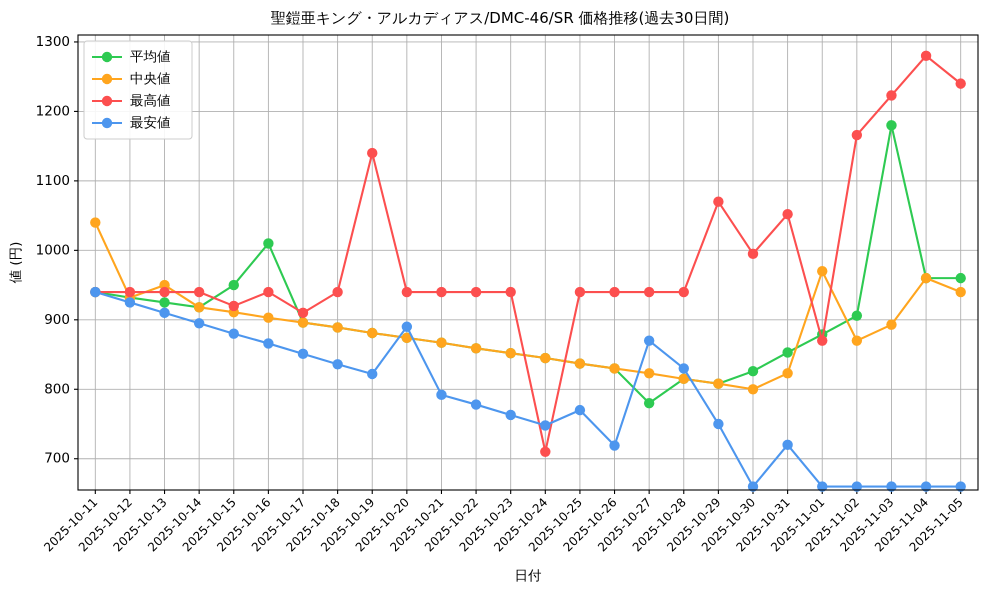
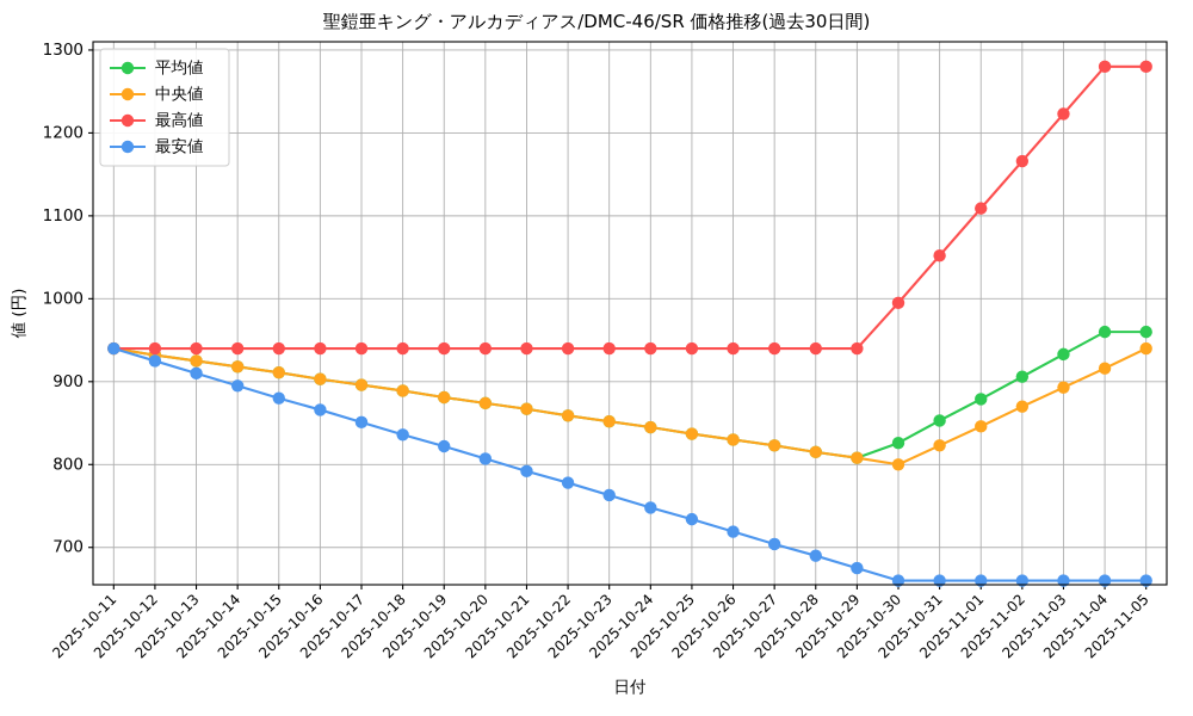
中央値/2025-10-11: 1040 -> 940
中央値/2025-10-13: 950 -> 920
平均値/2025-10-15: 950 -> 910
最高値/2025-10-15: 920 -> 940
平均値/2025-10-16: 1010 -> 900
最高値/2025-10-17: 910 -> 940
最高値/2025-10-19: 1140 -> 940
最安値/2025-10-20: 890 -> 810
最高値/2025-10-24: 710 -> 940
最安値/2025-10-25: 770 -> 730
平均値/2025-10-27: 780 -> 820
最安値/2025-10-27: 870 -> 700
最安値/2025-10-28: 830 -> 690
最高値/2025-10-29: 1070 -> 940
最安値/2025-10-29: 750 -> 680
最安値/2025-10-31: 720 -> 660
中央値/2025-11-01: 970 -> 850
最高値/2025-11-01: 870 -> 1110
平均値/2025-11-03: 1180 -> 930
中央値/2025-11-04: 960 -> 920
最高値/2025-11-05: 1240 -> 1280
